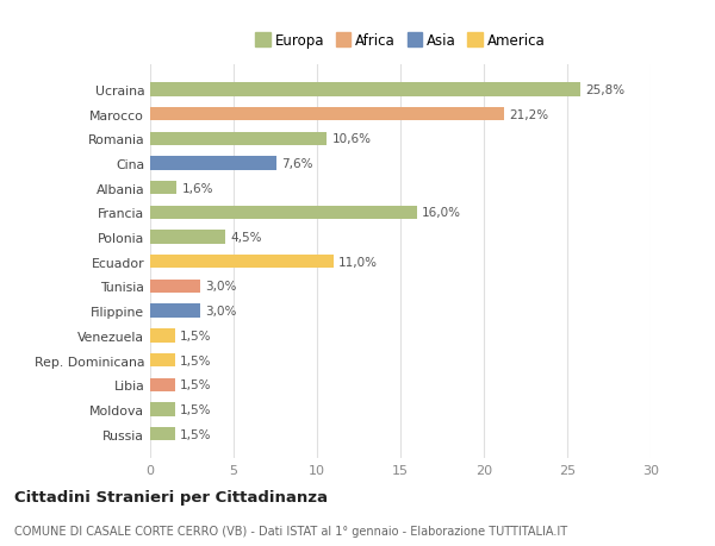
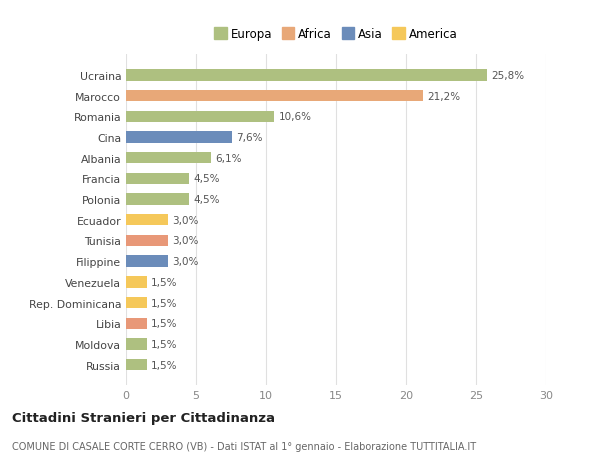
Albania: 1,6% -> 6,1%
Francia: 16,0% -> 4,5%
Ecuador: 11,0% -> 3,0%
